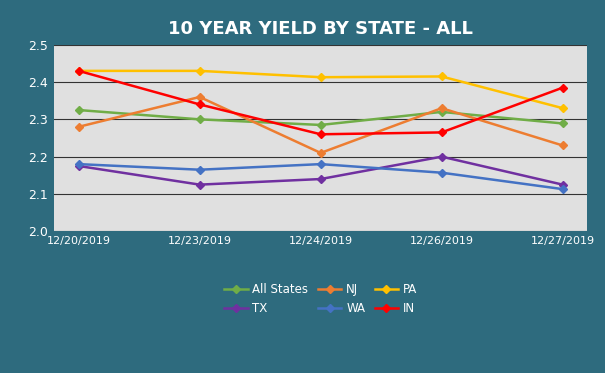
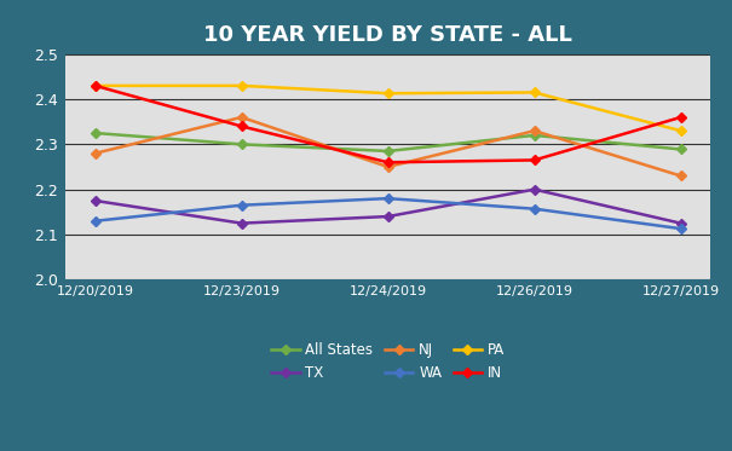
WA/12/20/2019: 2.180 -> 2.130
NJ/12/24/2019: 2.21 -> 2.25
IN/12/27/2019: 2.385 -> 2.360
